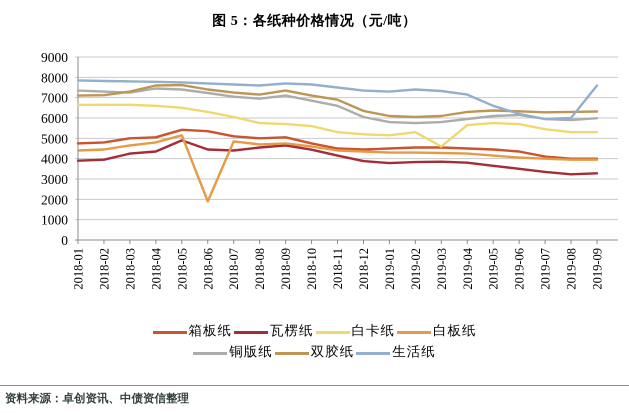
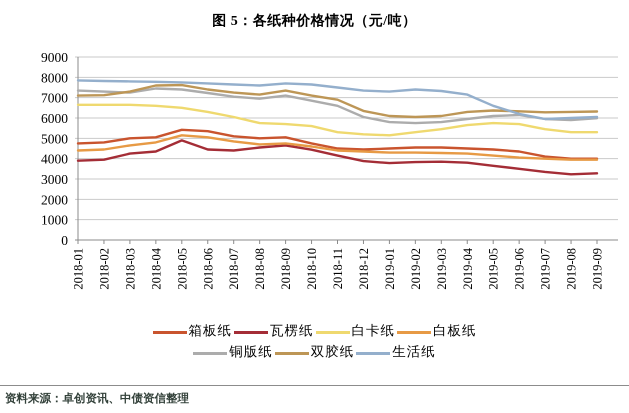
白板纸/2018-06: 1900 -> 5000
白卡纸/2019-03: 4600 -> 5400
生活纸/2019-09: 7600 -> 6000
